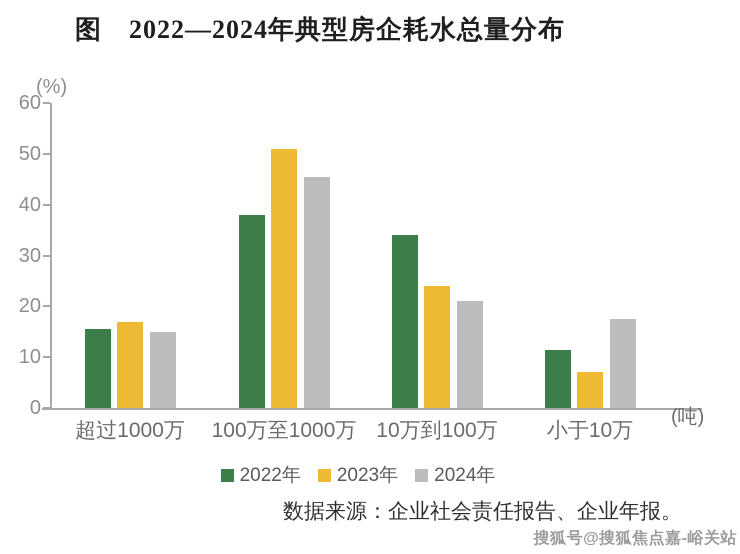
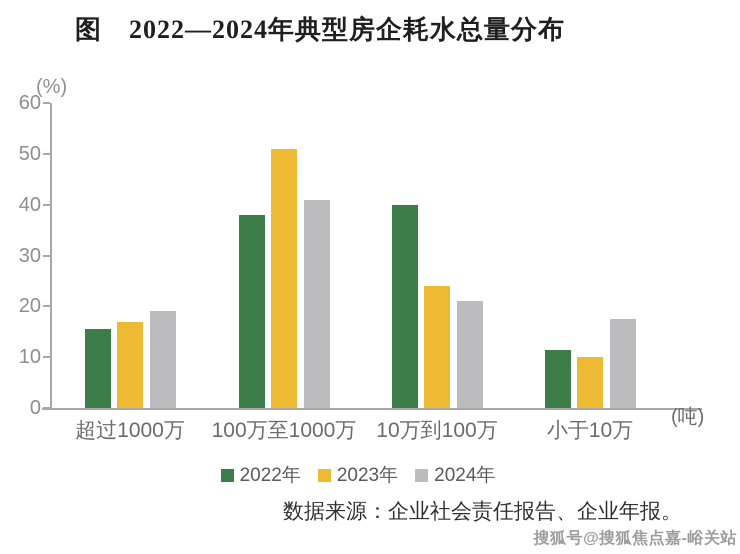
2024年/超过1000万: 15 -> 19
2024年/100万至1000万: 46 -> 41
2022年/10万到100万: 34 -> 40
2023年/小于10万: 7 -> 10
